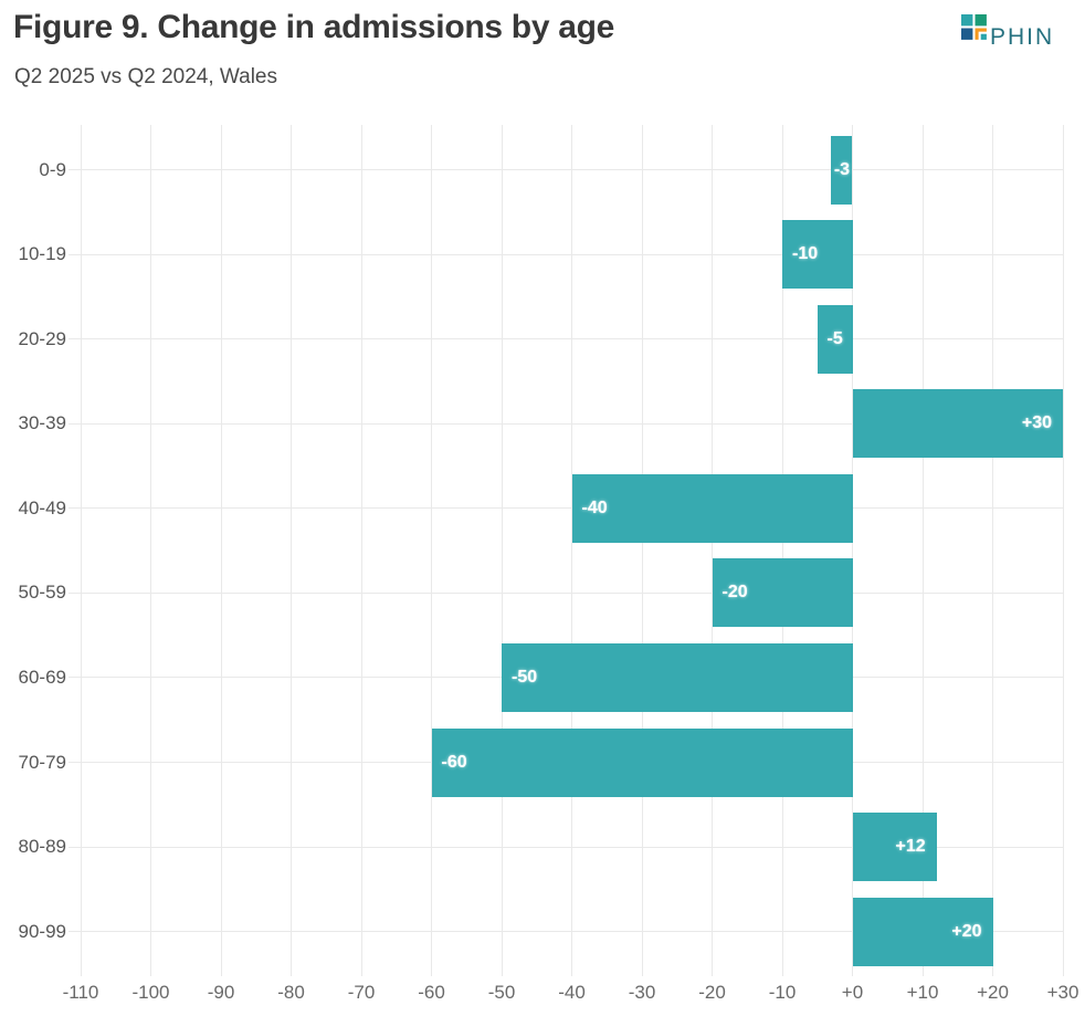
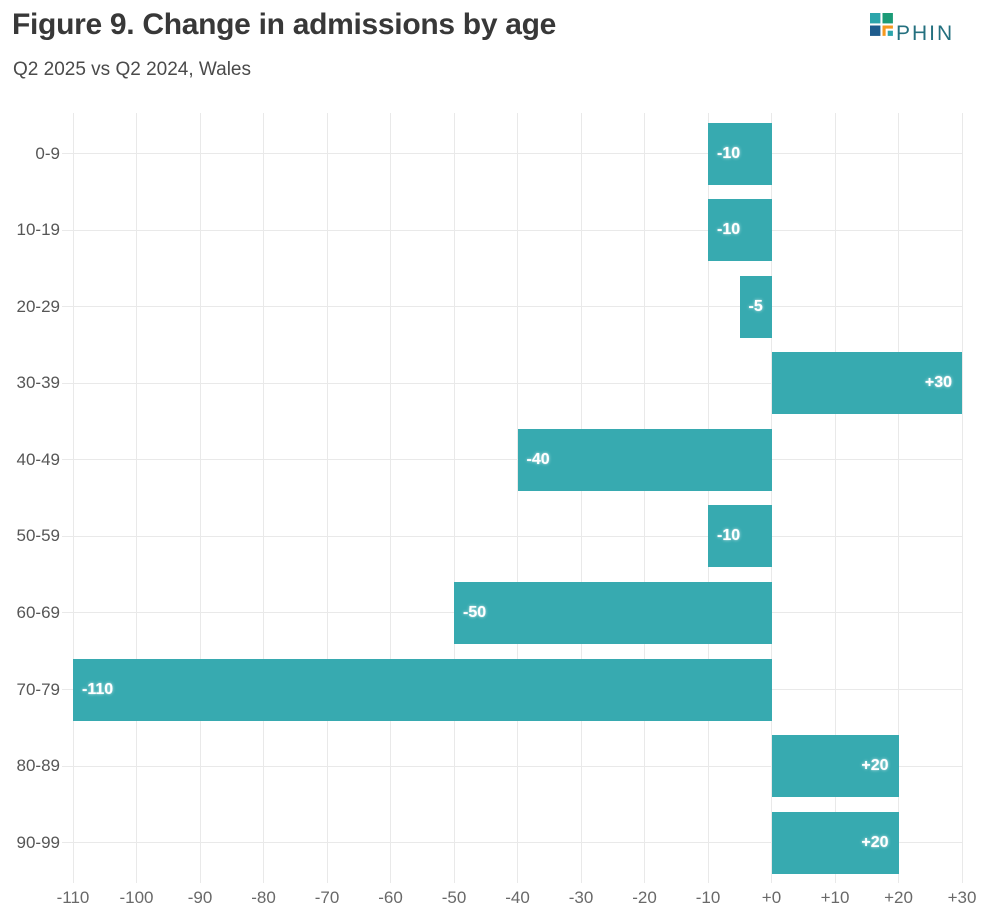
0-9: -3 -> -10
50-59: -20 -> -10
70-79: -60 -> -110
80-89: +12 -> +20
